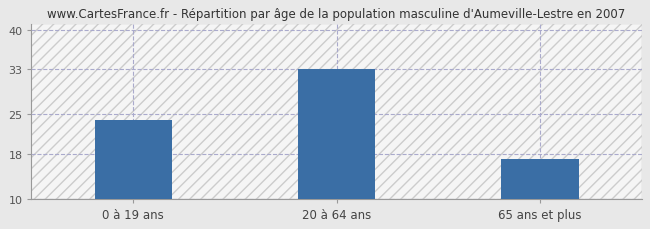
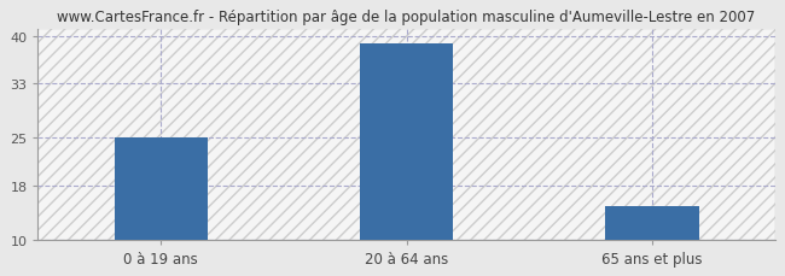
0 à 19 ans: 24 -> 25
20 à 64 ans: 33 -> 39
65 ans et plus: 17 -> 15
